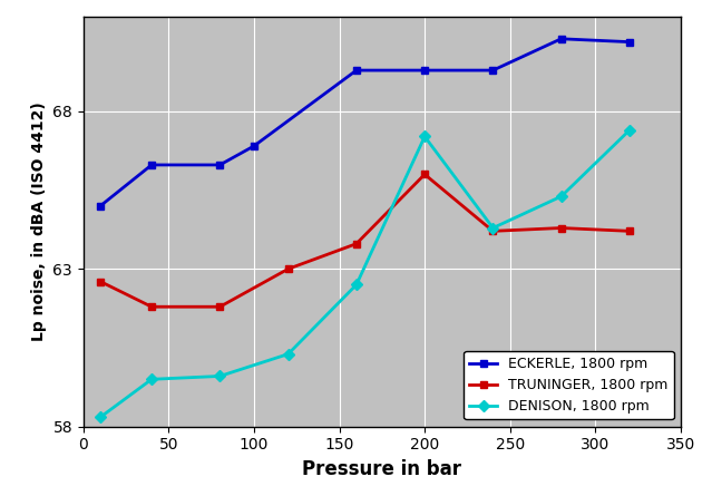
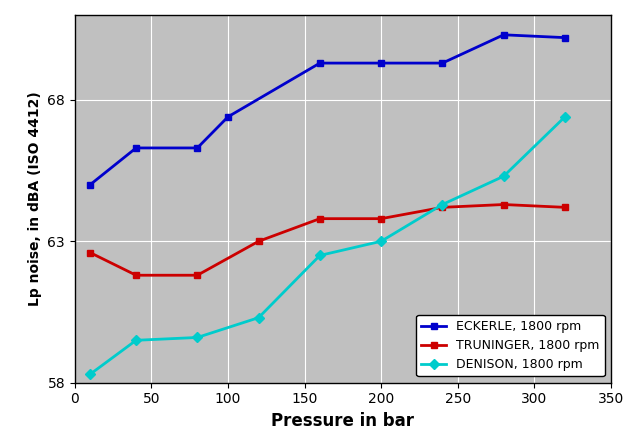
ECKERLE, 1800 rpm/100: 66.9 -> 67.4
TRUNINGER, 1800 rpm/200: 66.0 -> 63.8
DENISON, 1800 rpm/200: 67.2 -> 63.0
